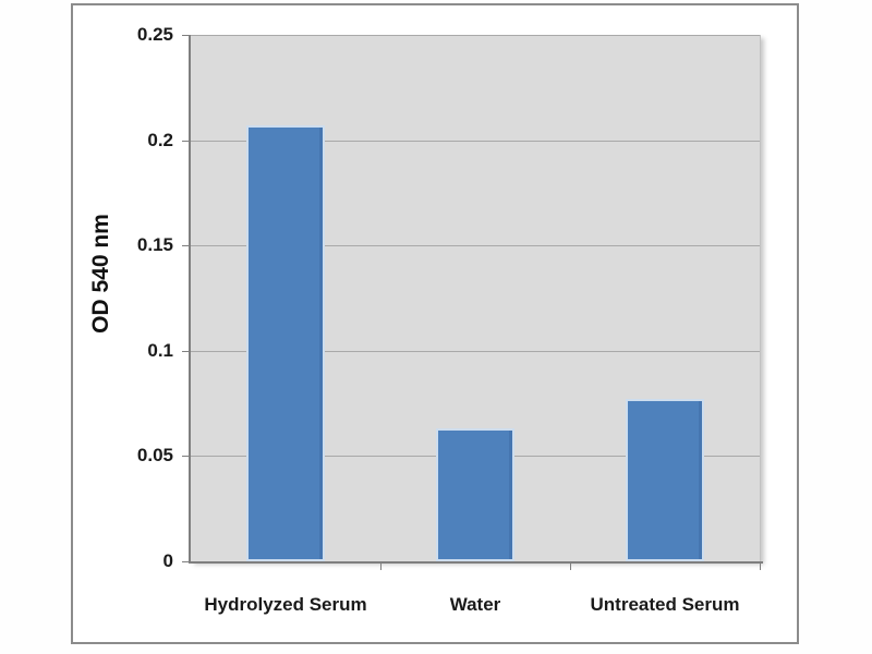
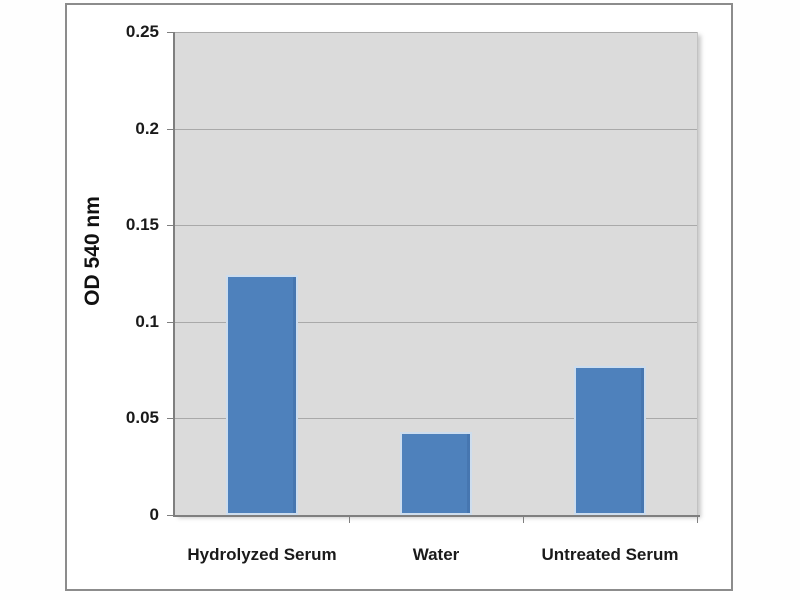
Hydrolyzed Serum: 0.207 -> 0.124
Water: 0.063 -> 0.043
